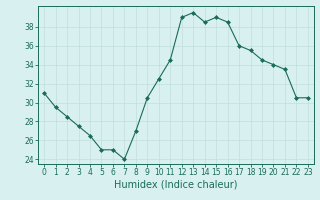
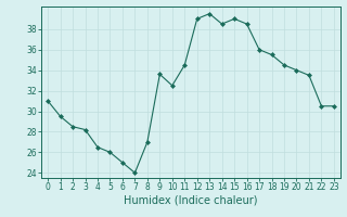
3: 27.5 -> 28.2
5: 25.0 -> 26.0
9: 30.5 -> 33.6
